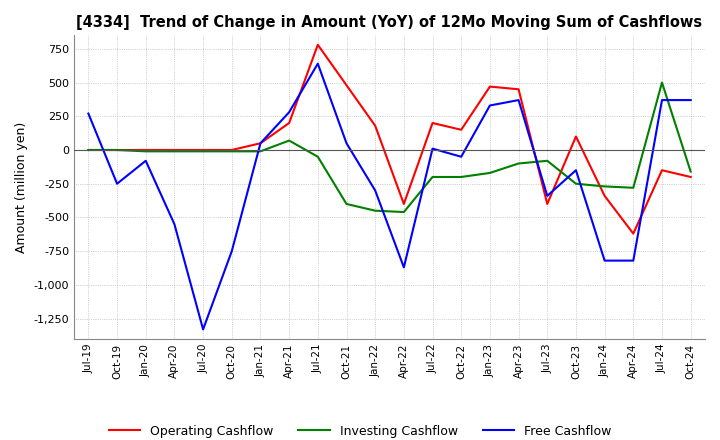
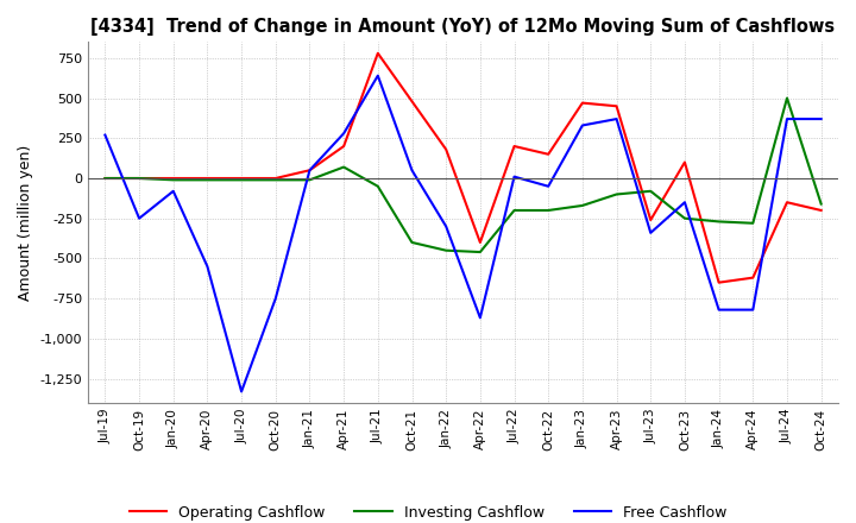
Operating Cashflow/Jul-23: -400 -> -260
Operating Cashflow/Jan-24: -340 -> -650
